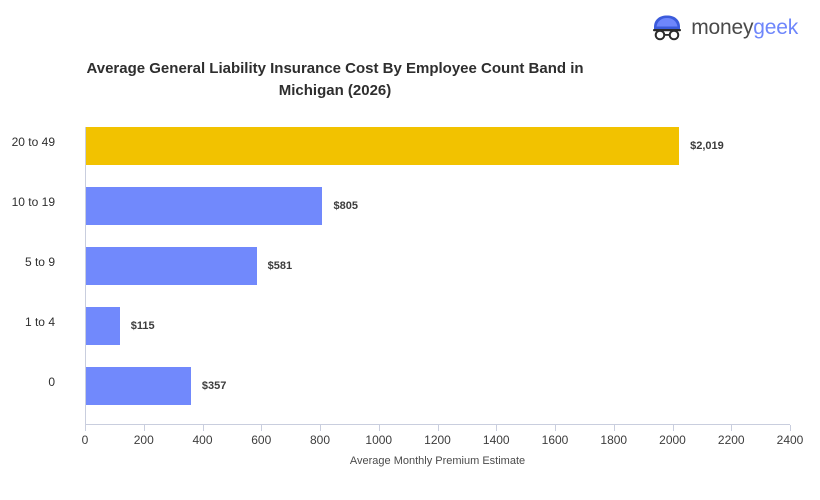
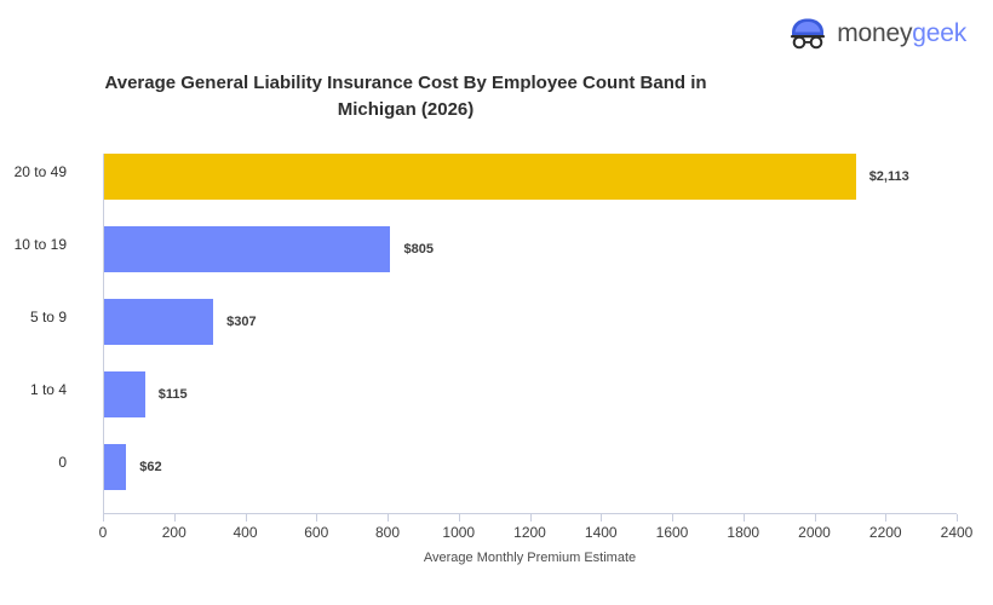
20 to 49: $2,019 -> $2,113
5 to 9: $581 -> $307
0: $357 -> $62
